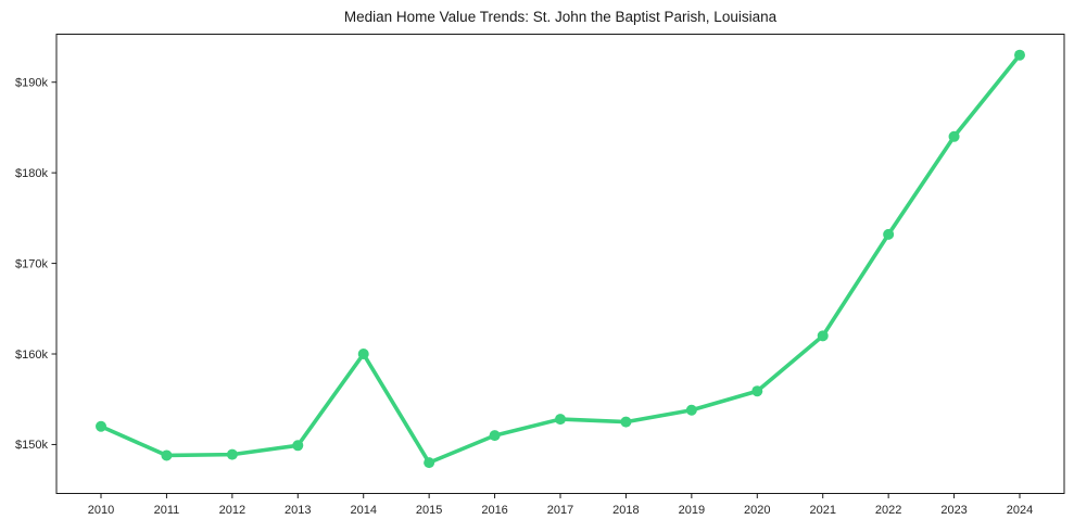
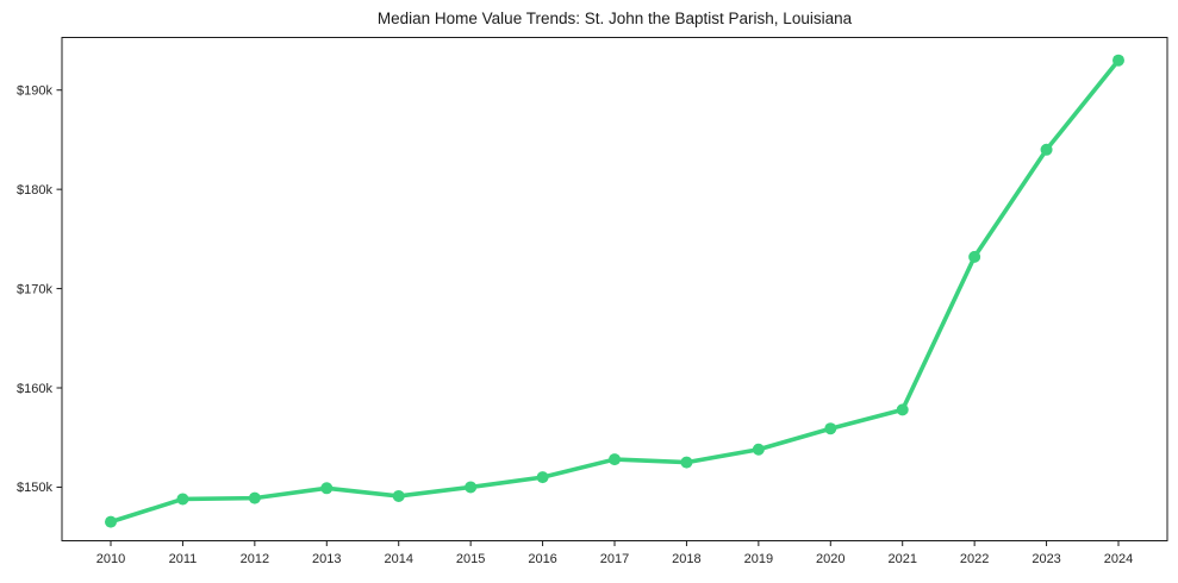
2010: $152k -> $146k
2014: $160k -> $149k
2015: $148k -> $150k
2021: $162k -> $158k
